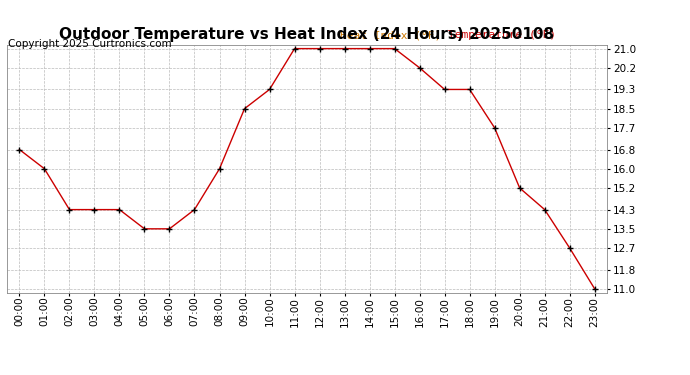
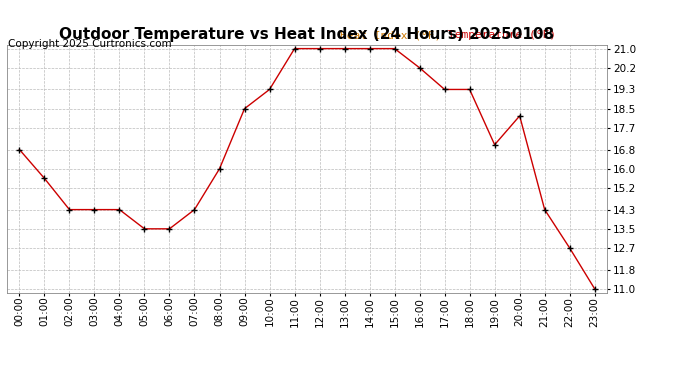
01:00: 16.0 -> 15.6
19:00: 17.7 -> 17.0
20:00: 15.2 -> 18.2
